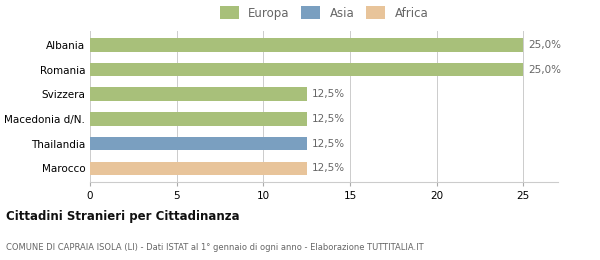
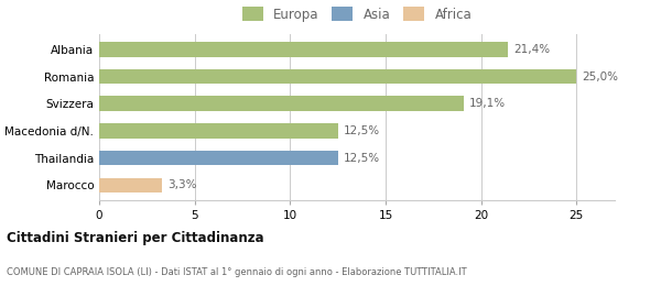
Albania: 25,0% -> 21,4%
Svizzera: 12,5% -> 19,1%
Marocco: 12,5% -> 3,3%
